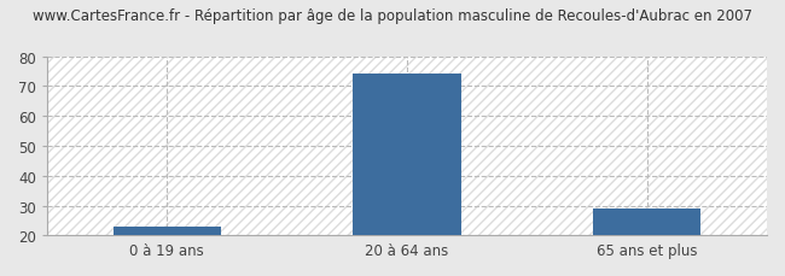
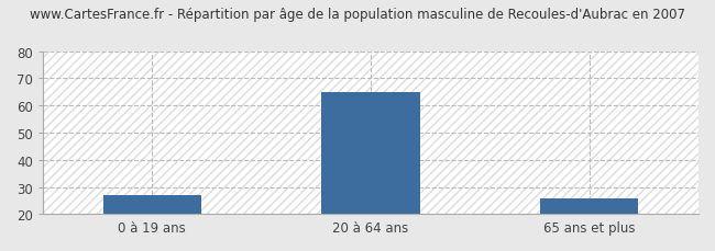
0 à 19 ans: 23 -> 27
20 à 64 ans: 74 -> 65
65 ans et plus: 29 -> 26
